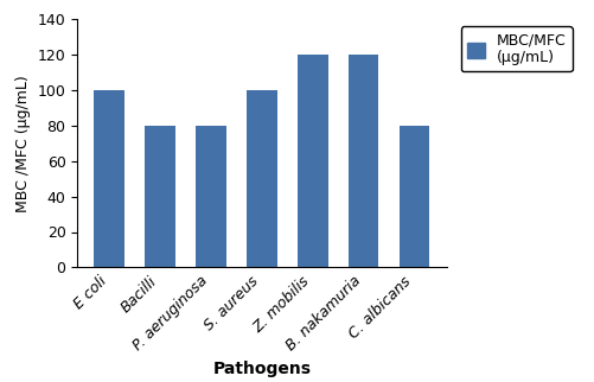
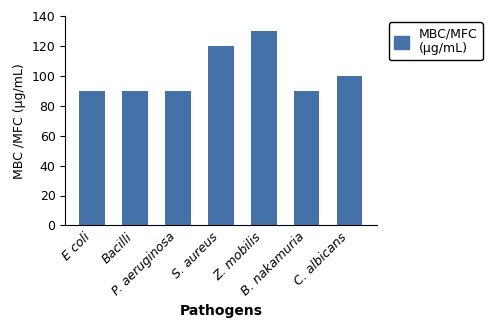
E coli: 100 -> 90
Bacilli: 80 -> 90
P. aeruginosa: 80 -> 90
S. aureus: 100 -> 120
Z. mobilis: 120 -> 130
B. nakamuria: 120 -> 90
C. albicans: 80 -> 100
